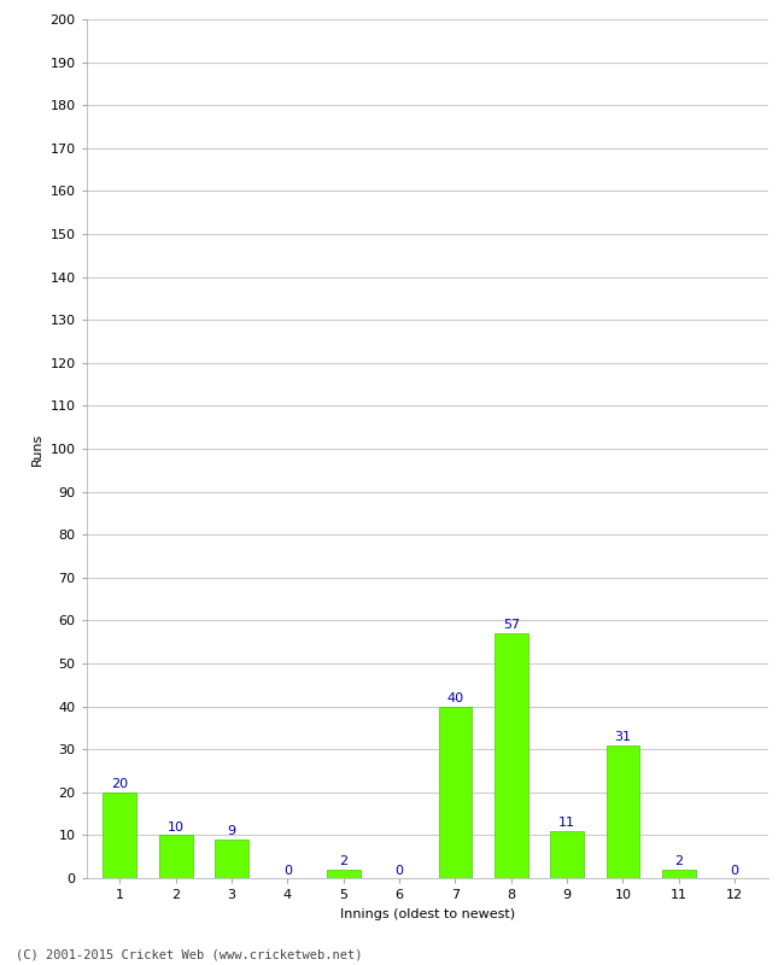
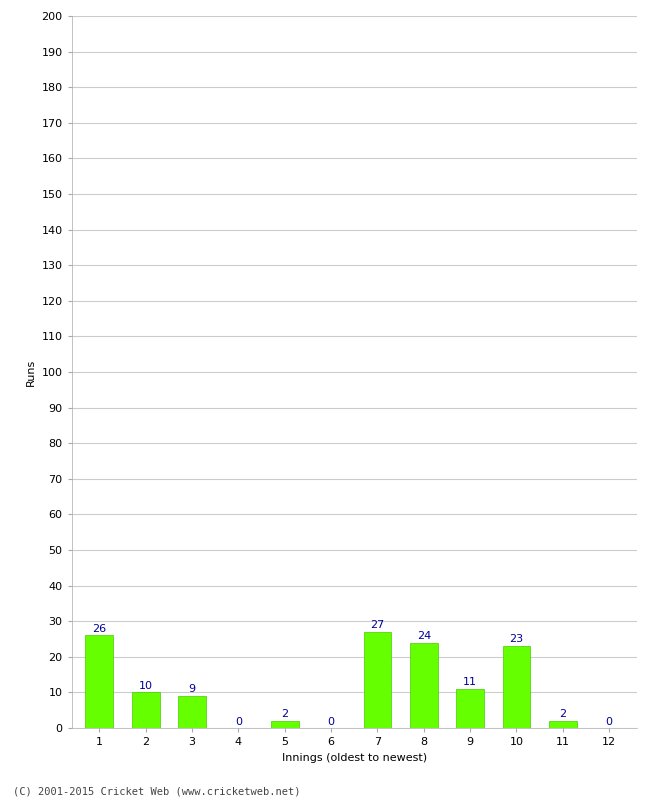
1: 20 -> 26
7: 40 -> 27
8: 57 -> 24
10: 31 -> 23
